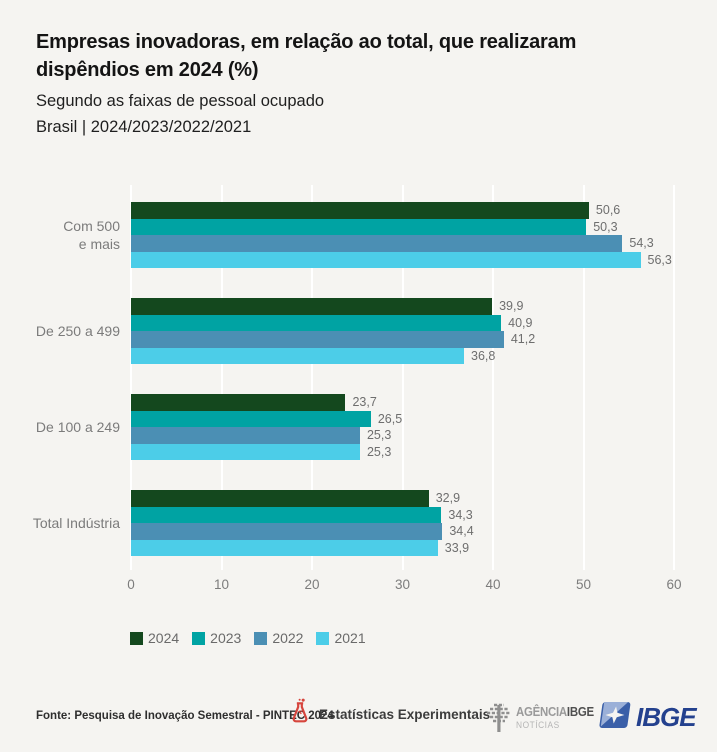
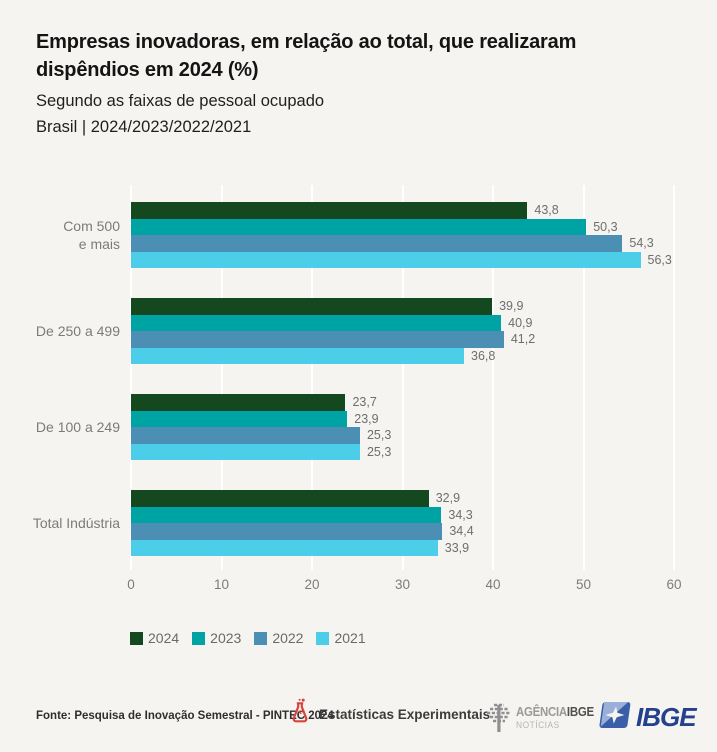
2024/Com 500 e mais: 50,6 -> 43,8
2023/De 100 a 249: 26,5 -> 23,9
